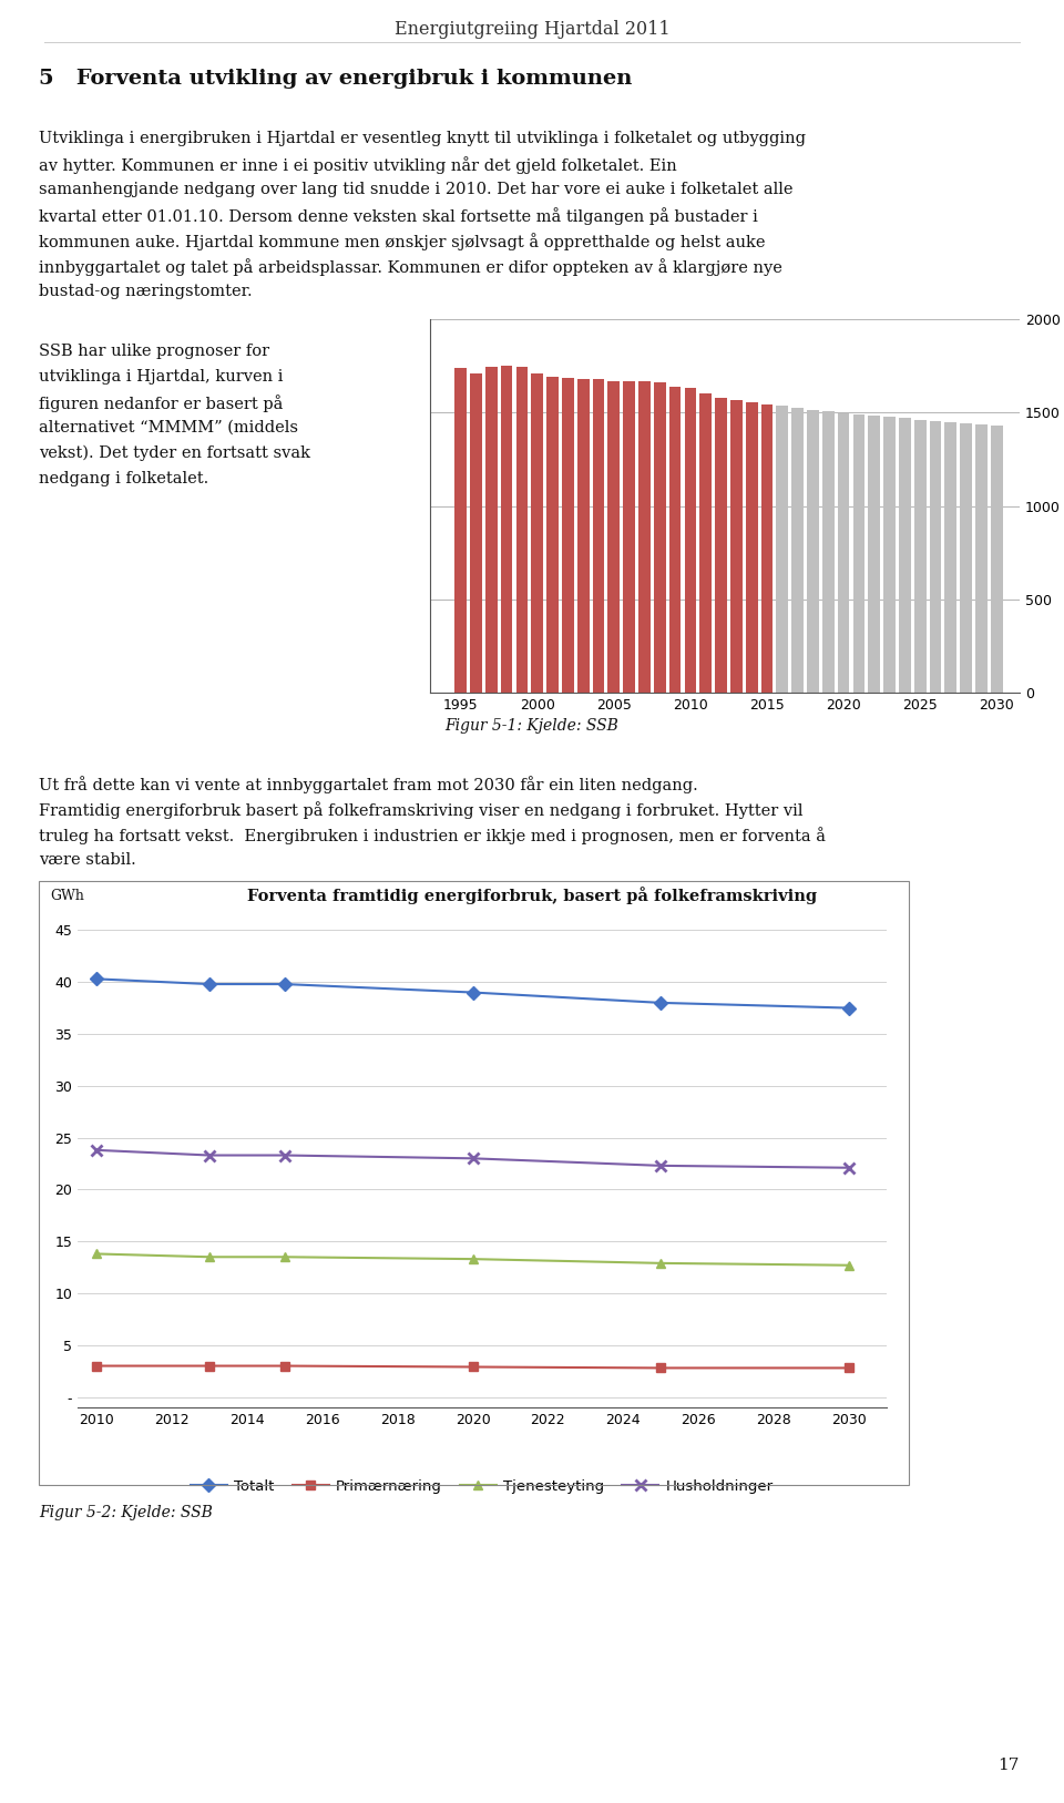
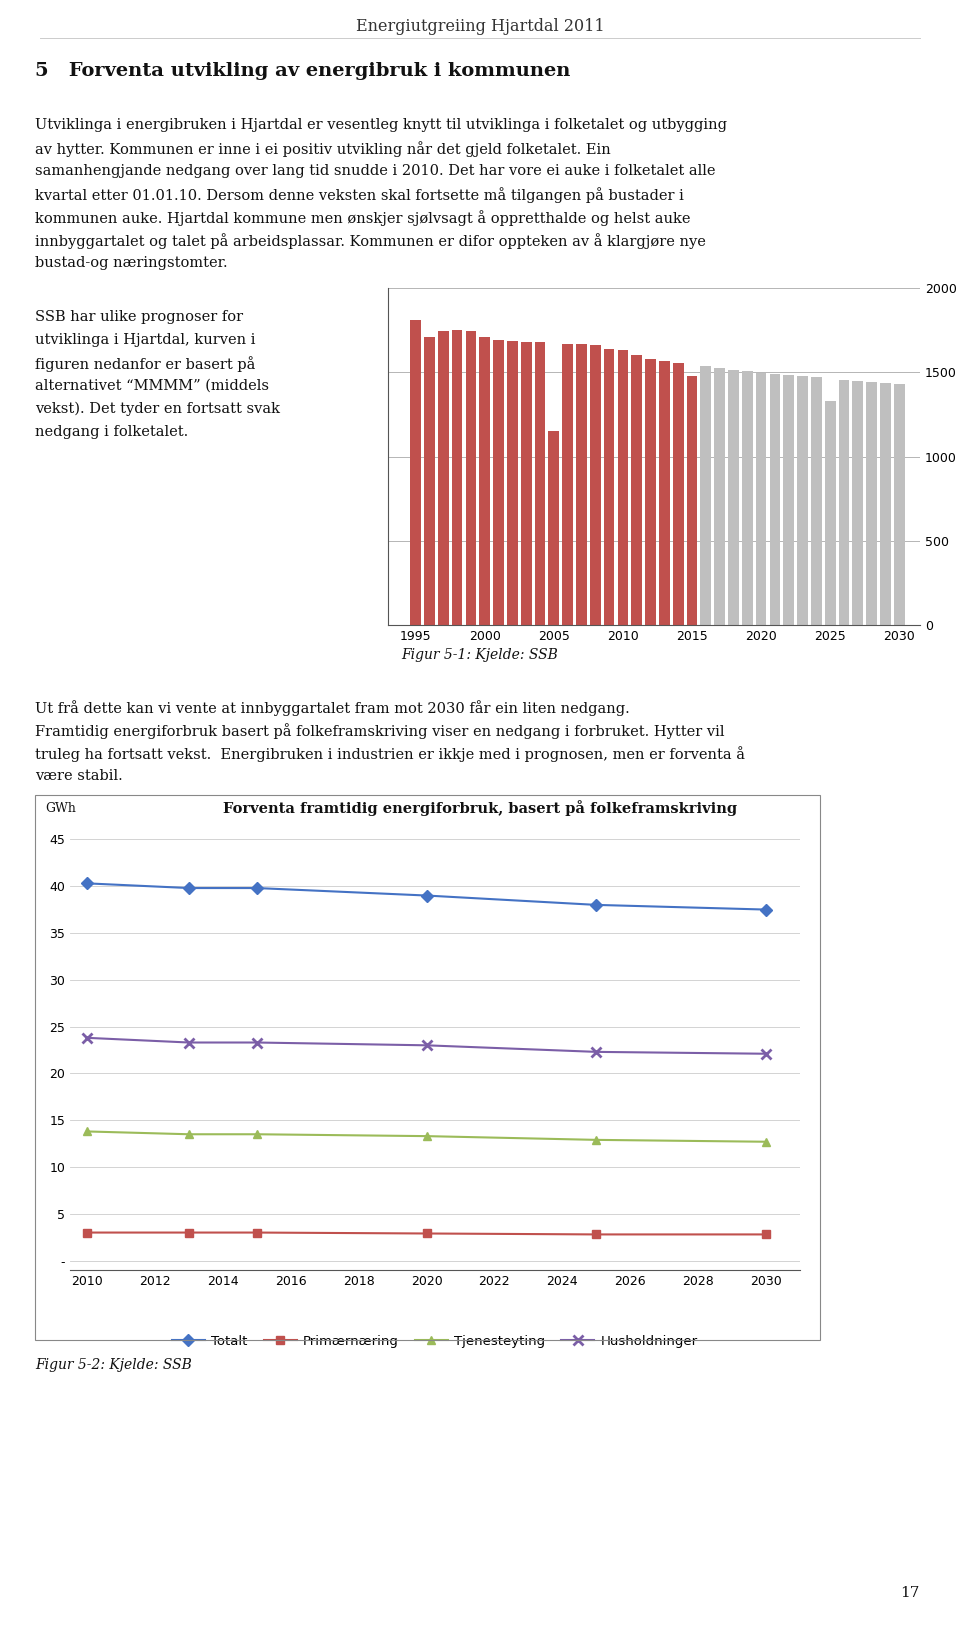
1995: 1740 -> 1810
2005: 1670 -> 1150
2015: 1540 -> 1480
2025: 1460 -> 1330
